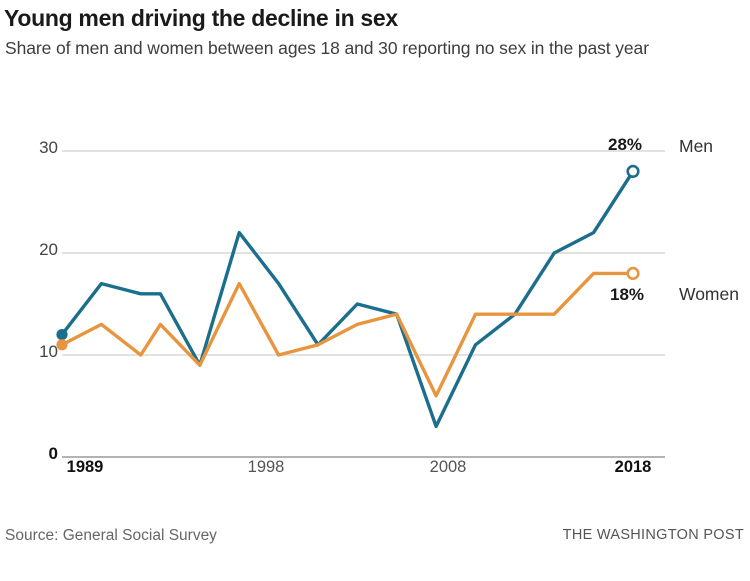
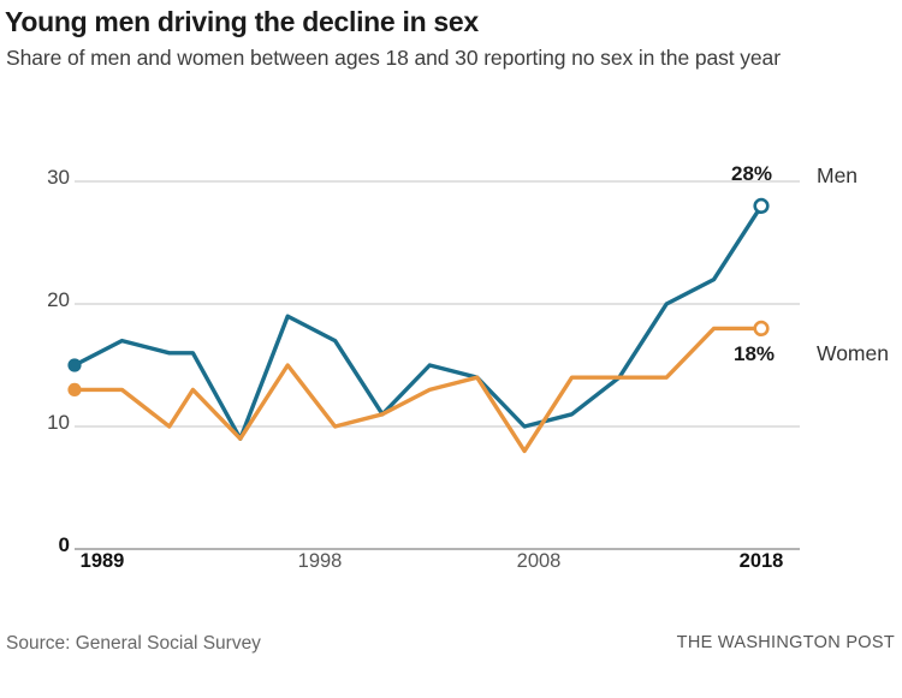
Men/1989: 12 -> 15
Women/1989: 11 -> 13
Men/1998: 22 -> 19
Women/1998: 17 -> 15
Men/2008: 3 -> 10
Women/2008: 6 -> 8
